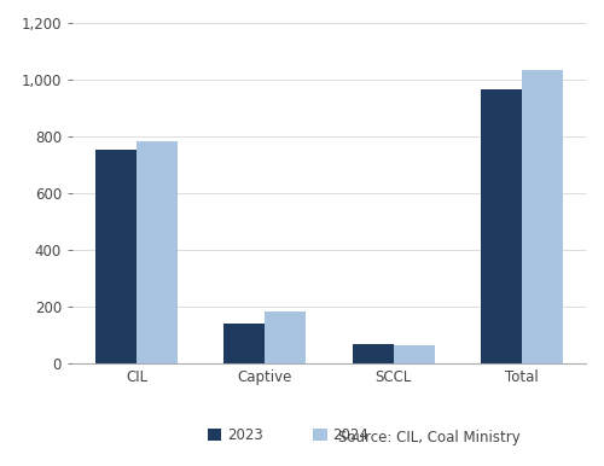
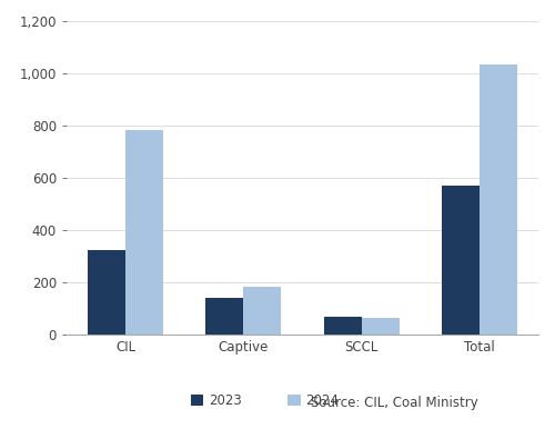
2023/CIL: 755 -> 325
2023/Total: 965 -> 570
